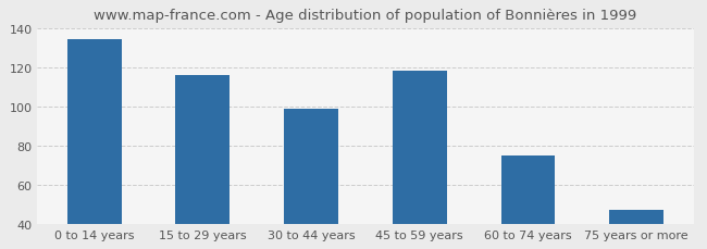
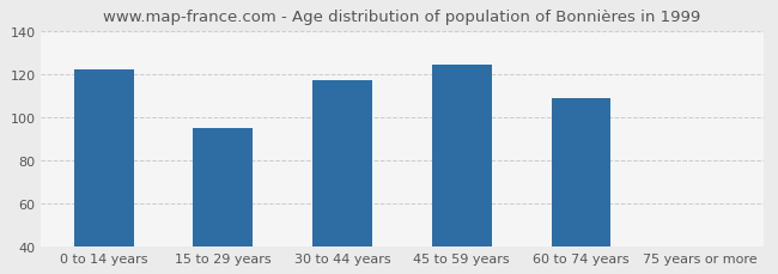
0 to 14 years: 134 -> 122
15 to 29 years: 116 -> 95
30 to 44 years: 99 -> 117
45 to 59 years: 118 -> 124
60 to 74 years: 75 -> 109
75 years or more: 47 -> 40
